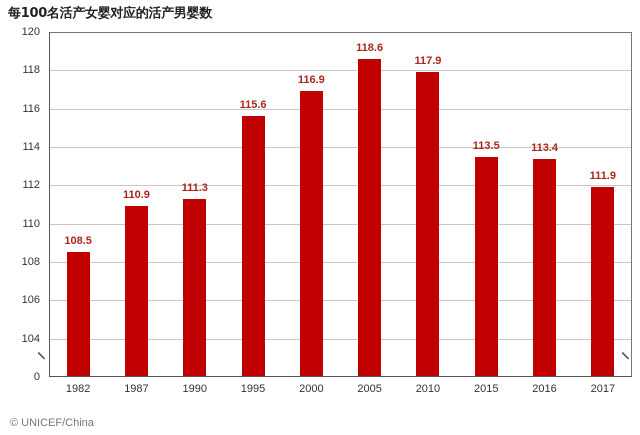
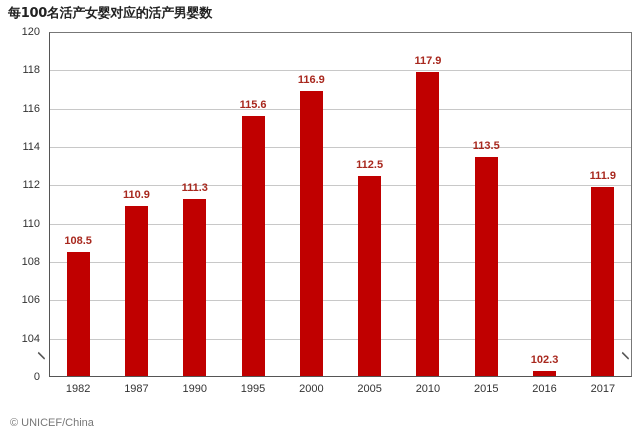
2005: 118.6 -> 112.5
2016: 113.4 -> 102.3
